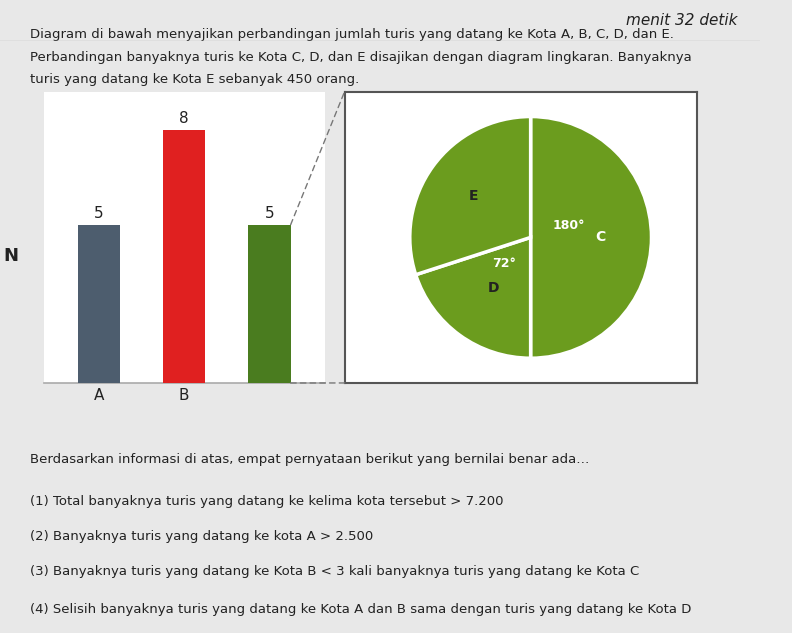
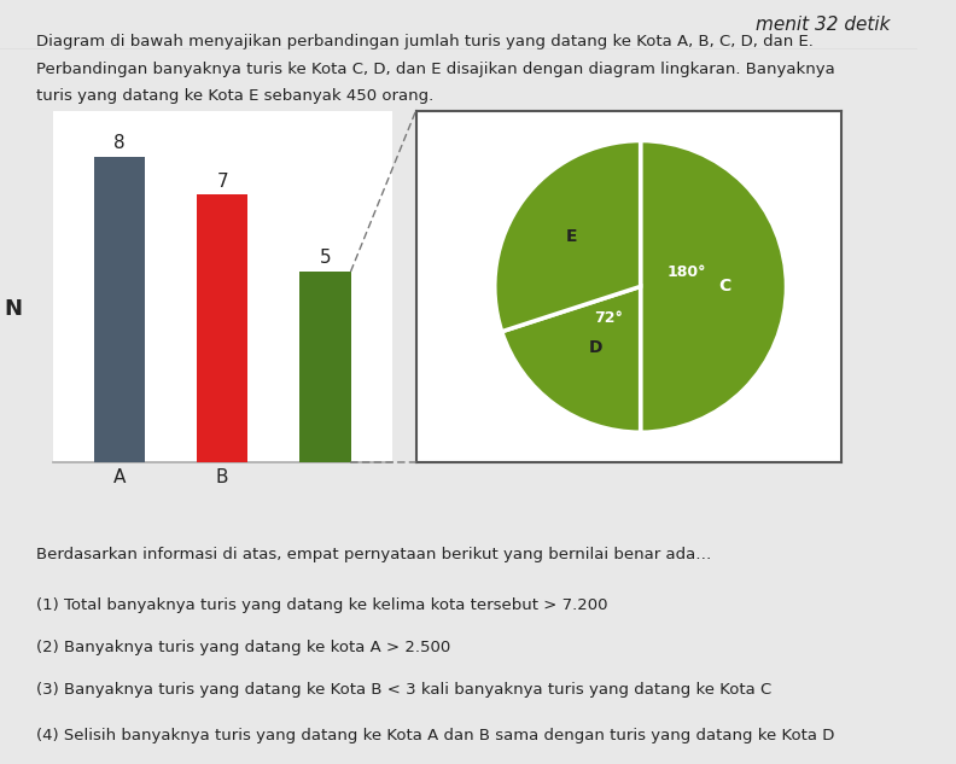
A: 5 -> 8
B: 8 -> 7
